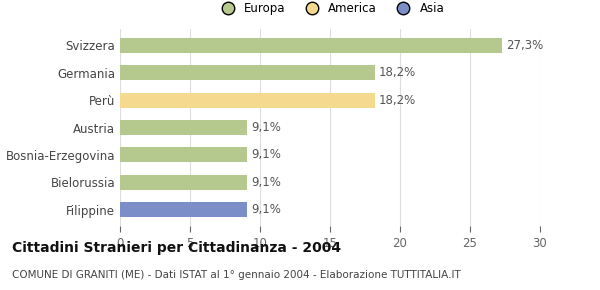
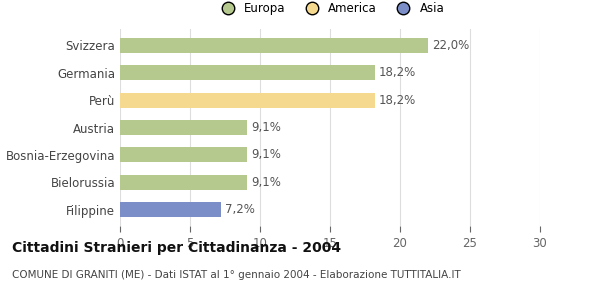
Svizzera: 27,3% -> 22,0%
Filippine: 9,1% -> 7,2%
